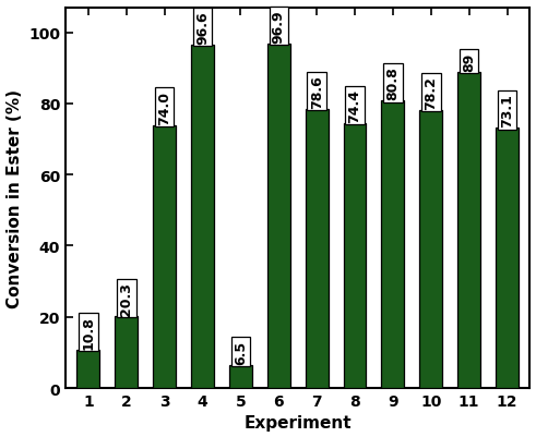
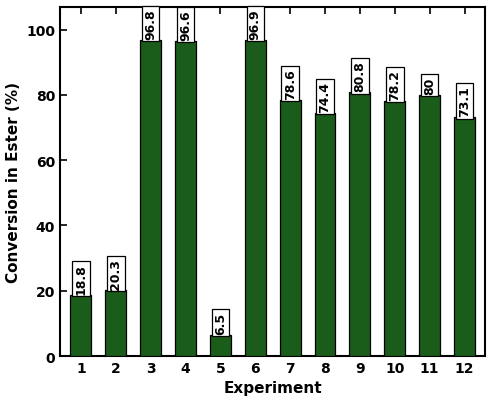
1: 10.8 -> 18.8
3: 74.0 -> 96.8
11: 89 -> 80
